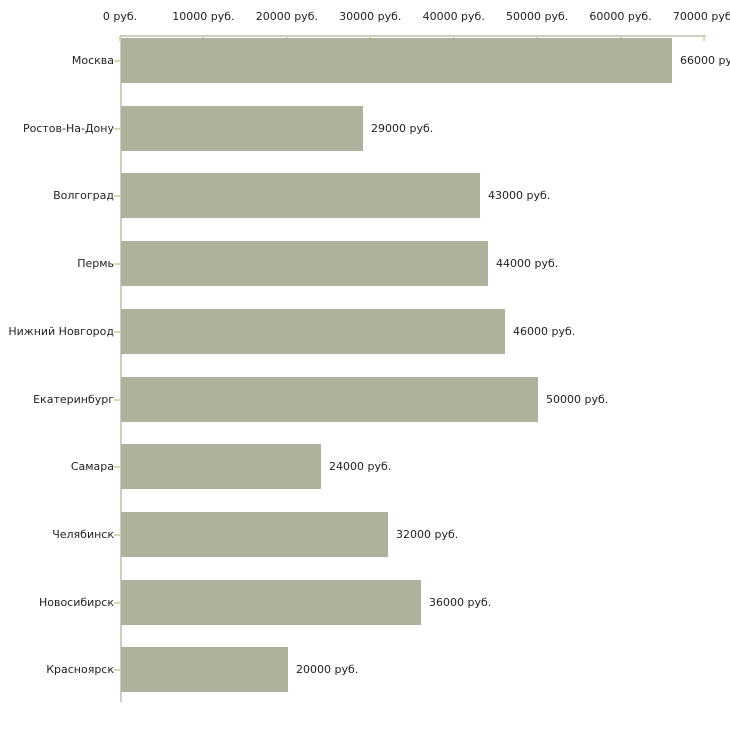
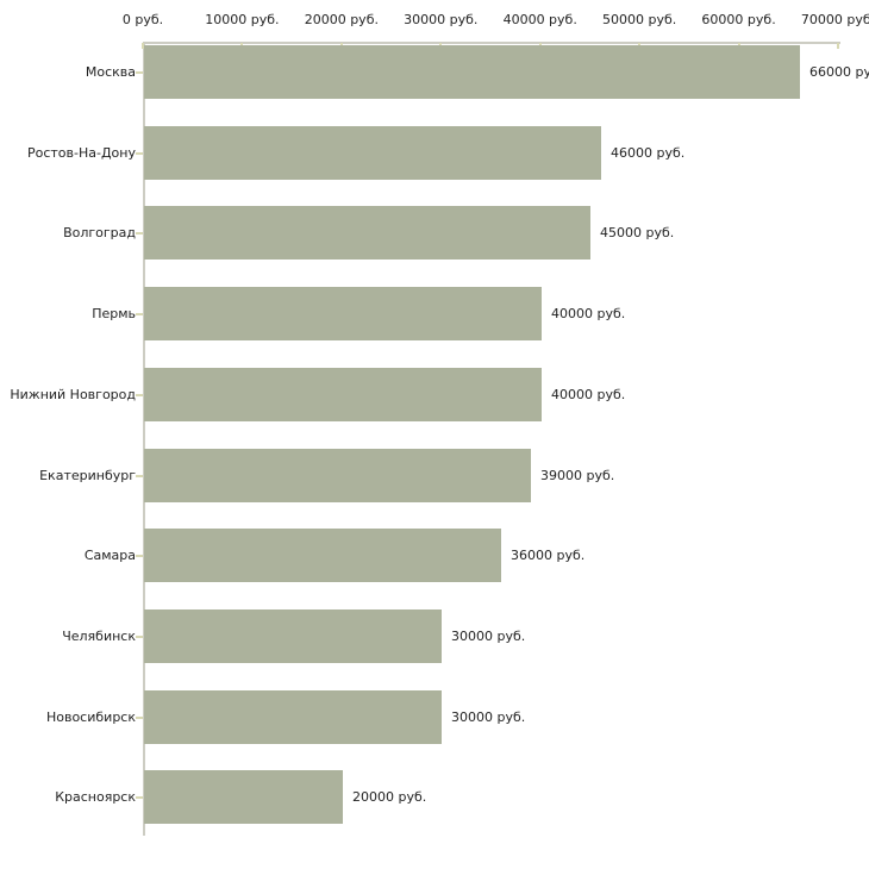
Ростов-На-Дону: 29000 -> 46000
Волгоград: 43000 -> 45000
Пермь: 44000 -> 40000
Нижний Новгород: 46000 -> 40000
Екатеринбург: 50000 -> 39000
Самара: 24000 -> 36000
Челябинск: 32000 -> 30000
Новосибирск: 36000 -> 30000
